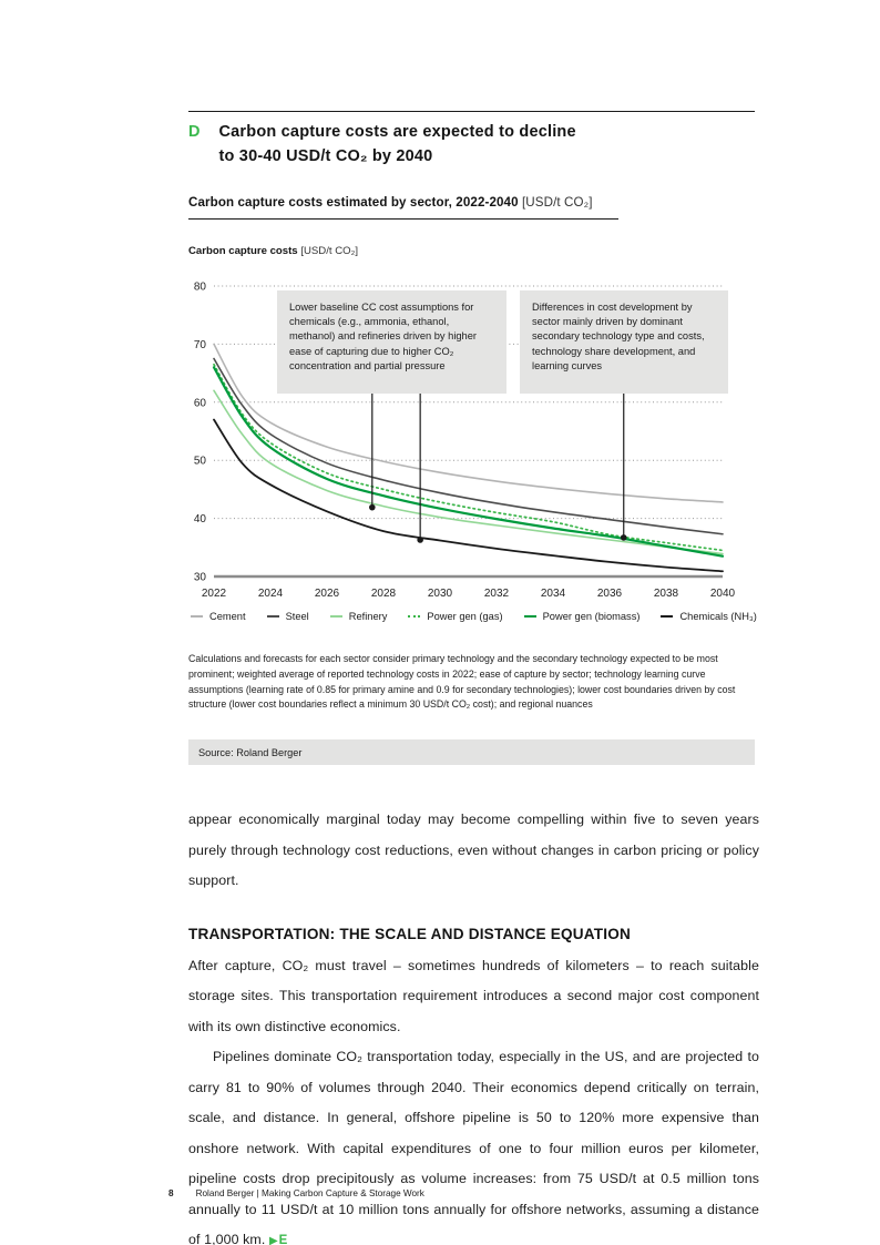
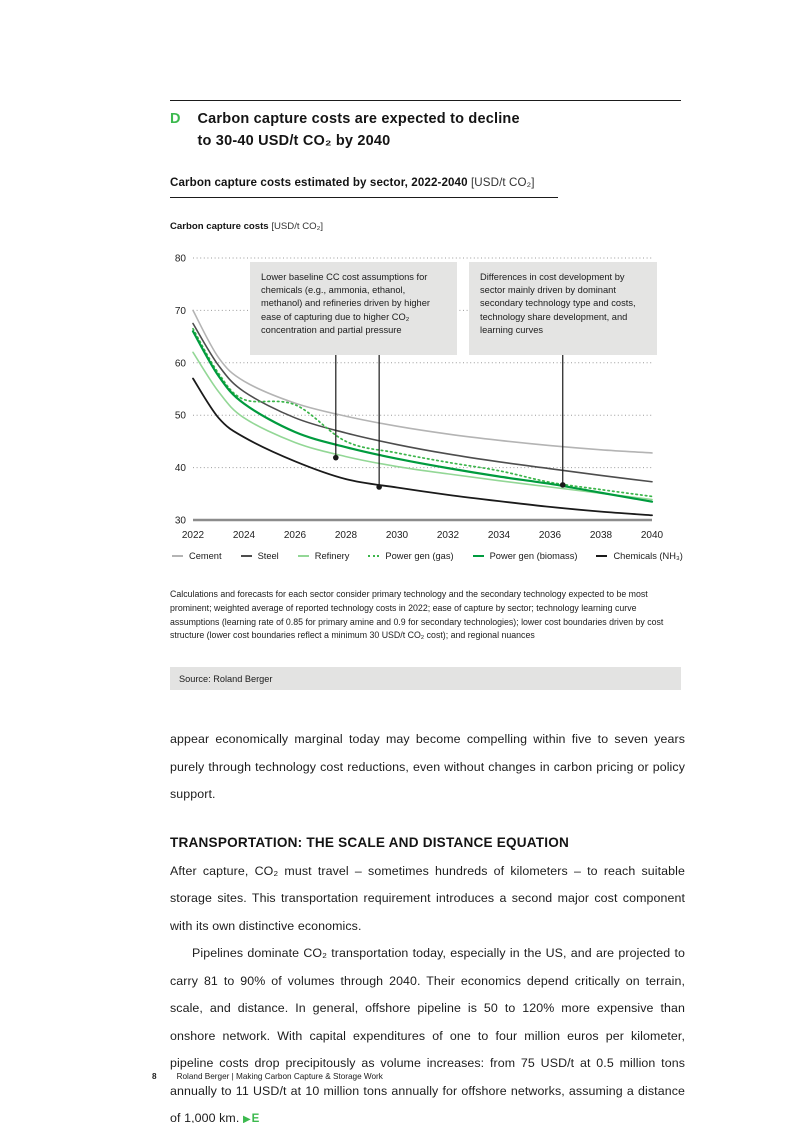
Power gen (gas)/2026: 48 -> 52
